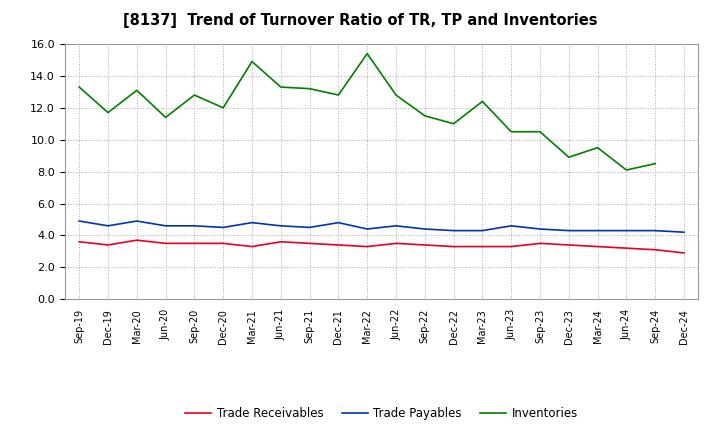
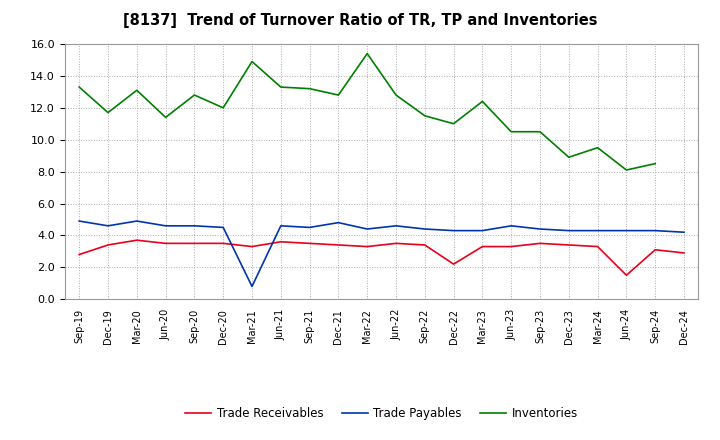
Trade Receivables/Sep-19: 3.6 -> 2.8
Trade Payables/Mar-21: 4.8 -> 0.8
Trade Receivables/Dec-22: 3.3 -> 2.2
Trade Receivables/Jun-24: 3.2 -> 1.5
